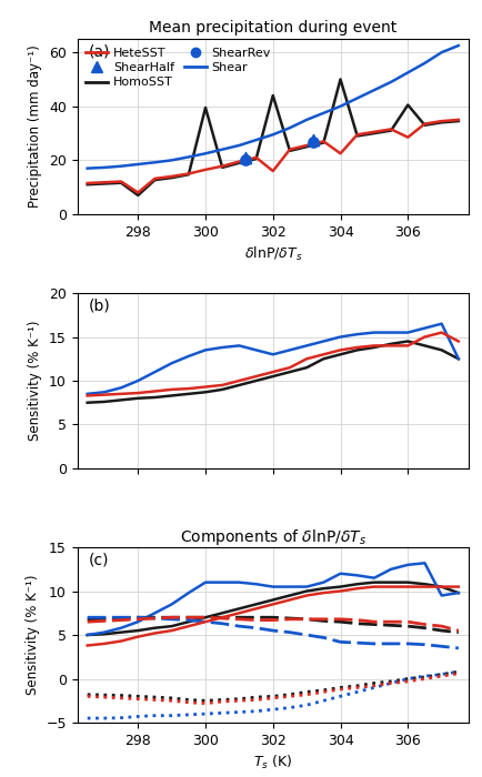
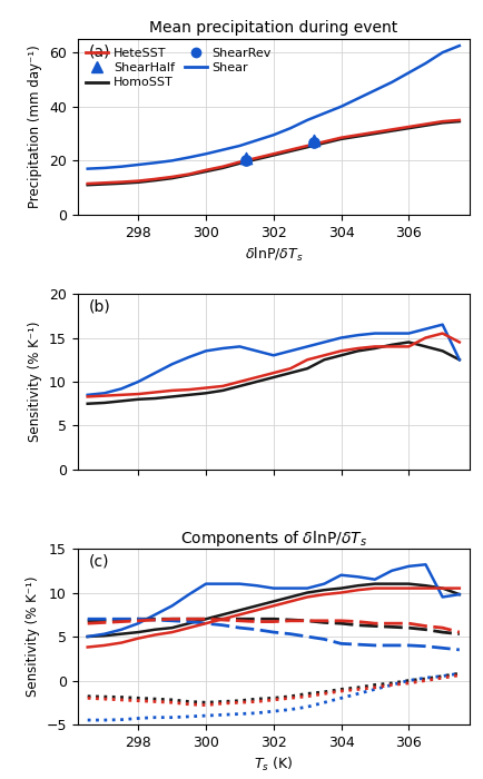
Mean precipitation during event/HeteSST/298: 8.0 -> 12.5
Mean precipitation during event/HomoSST/298: 7.0 -> 12.0
Mean precipitation during event/HomoSST/300: 39.5 -> 16.0
Mean precipitation during event/HeteSST/302: 16.0 -> 22.5
Mean precipitation during event/HomoSST/302: 44.0 -> 22.0
Mean precipitation during event/HeteSST/304: 22.5 -> 28.5
Mean precipitation during event/HomoSST/304: 50.0 -> 28.0
Mean precipitation during event/HeteSST/306: 28.5 -> 32.5
Mean precipitation during event/HomoSST/306: 40.5 -> 32.0
